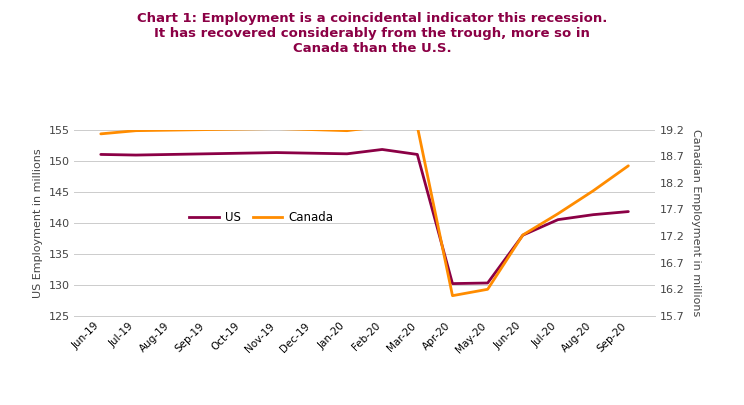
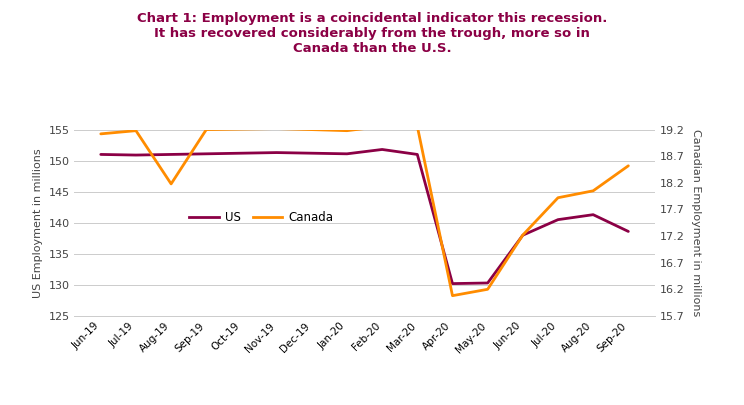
Canada/Aug-19: 19.19 -> 18.18
Canada/Jul-20: 17.62 -> 17.92
US/Sep-20: 141.8 -> 138.6
